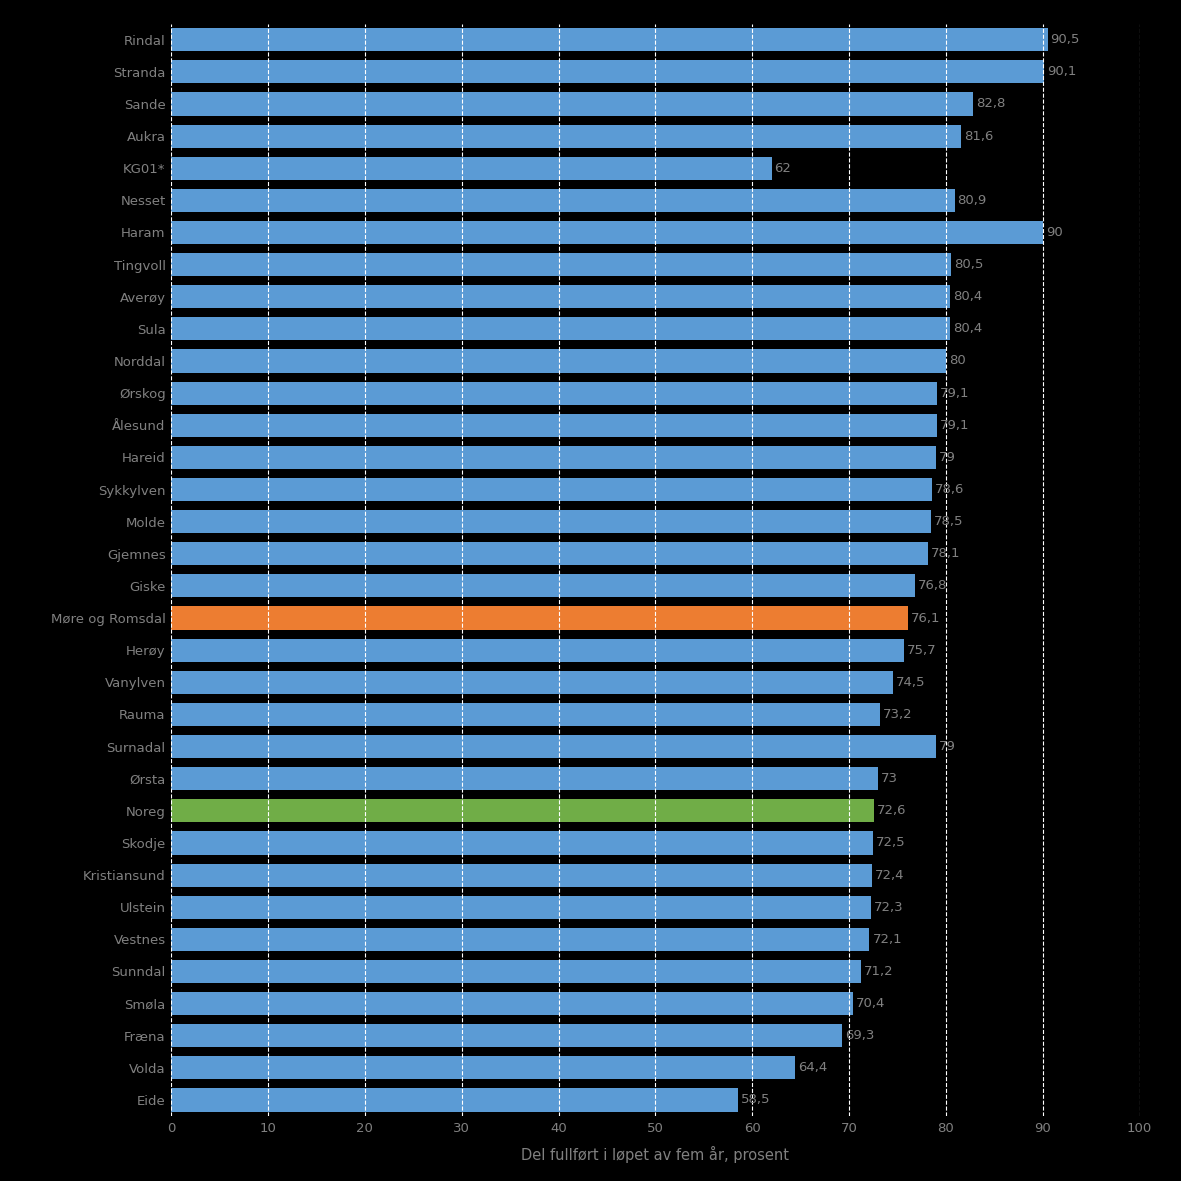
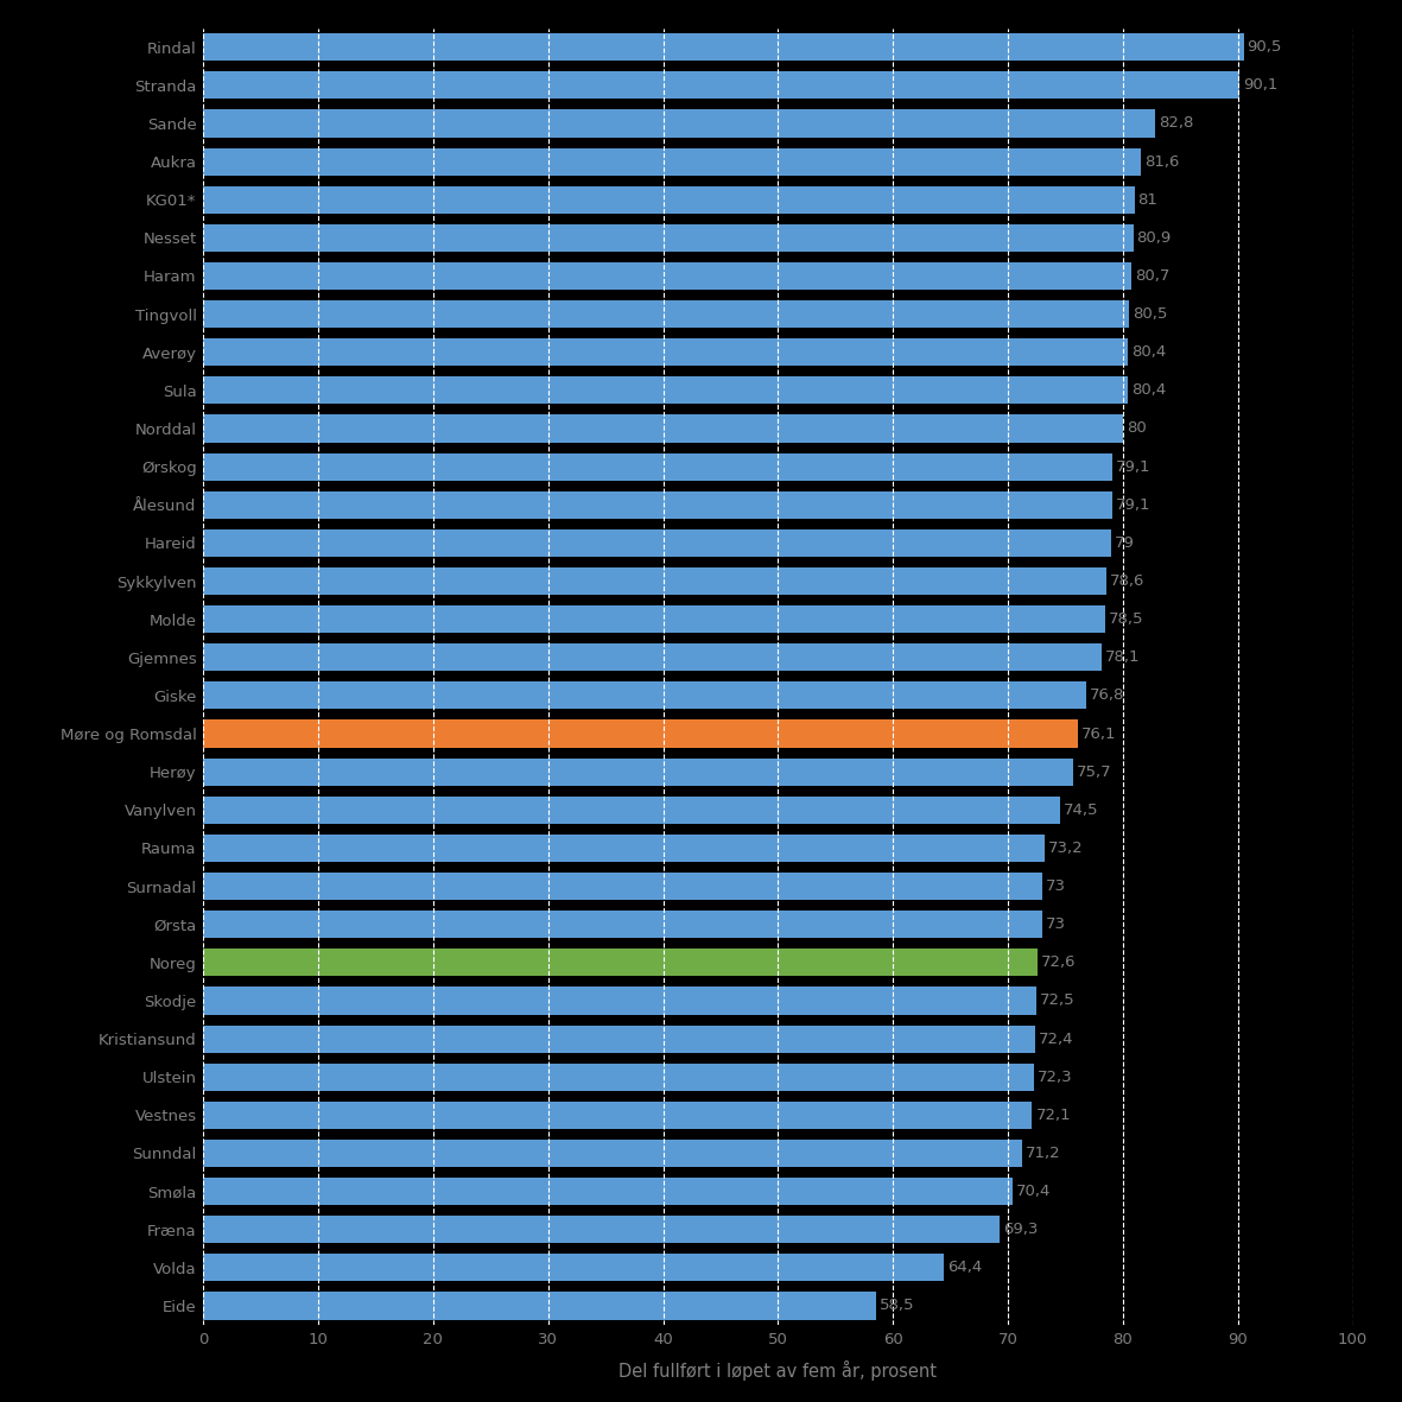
KG01*: 62 -> 81
Haram: 90 -> 80,7
Surnadal: 79 -> 73
